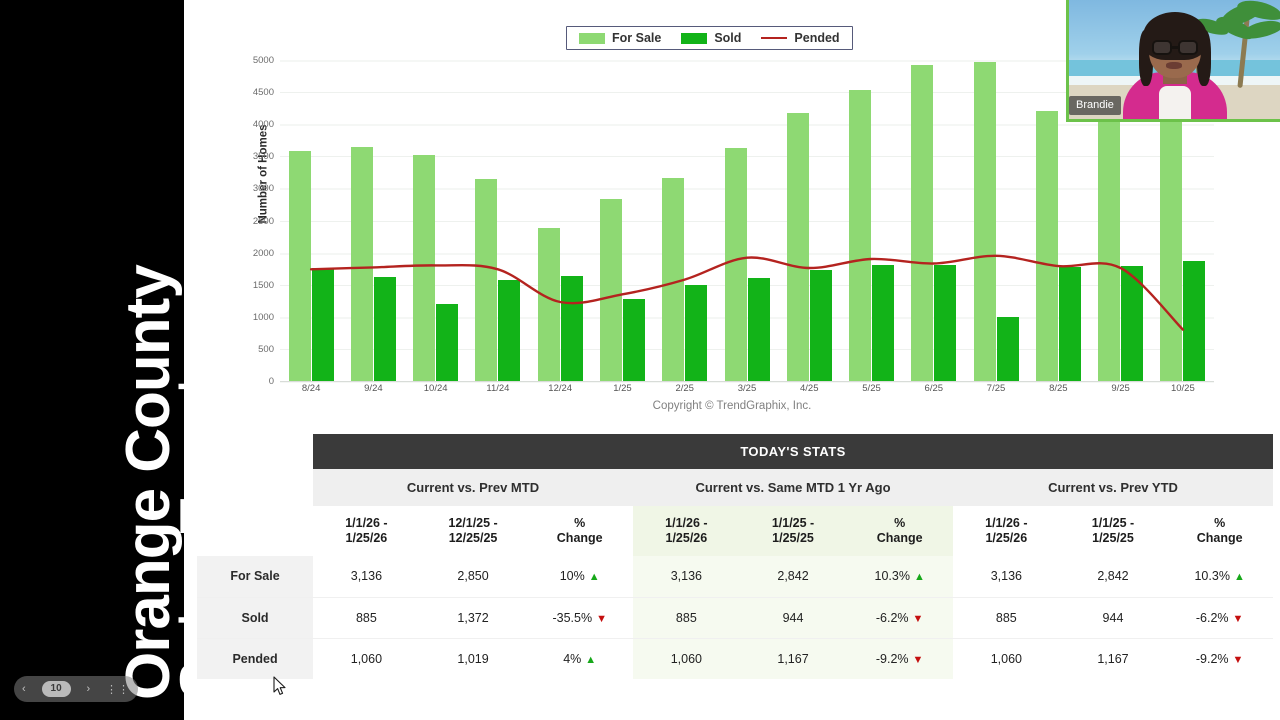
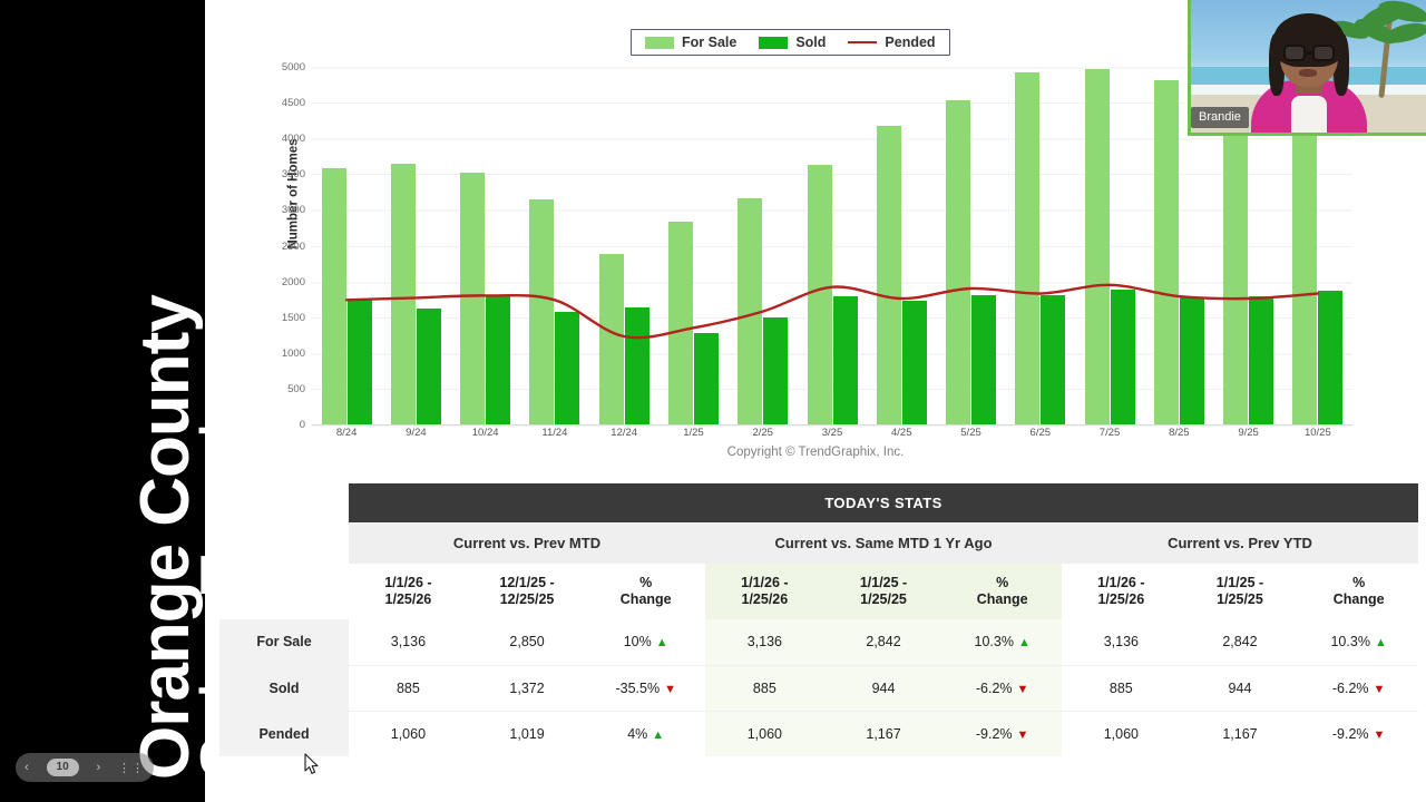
Sold/10/24: 1200 -> 1800
Sold/3/25: 1600 -> 1800
Sold/7/25: 1000 -> 1900
For Sale/8/25: 4200 -> 4800
Pended/10/25: 800 -> 1800
